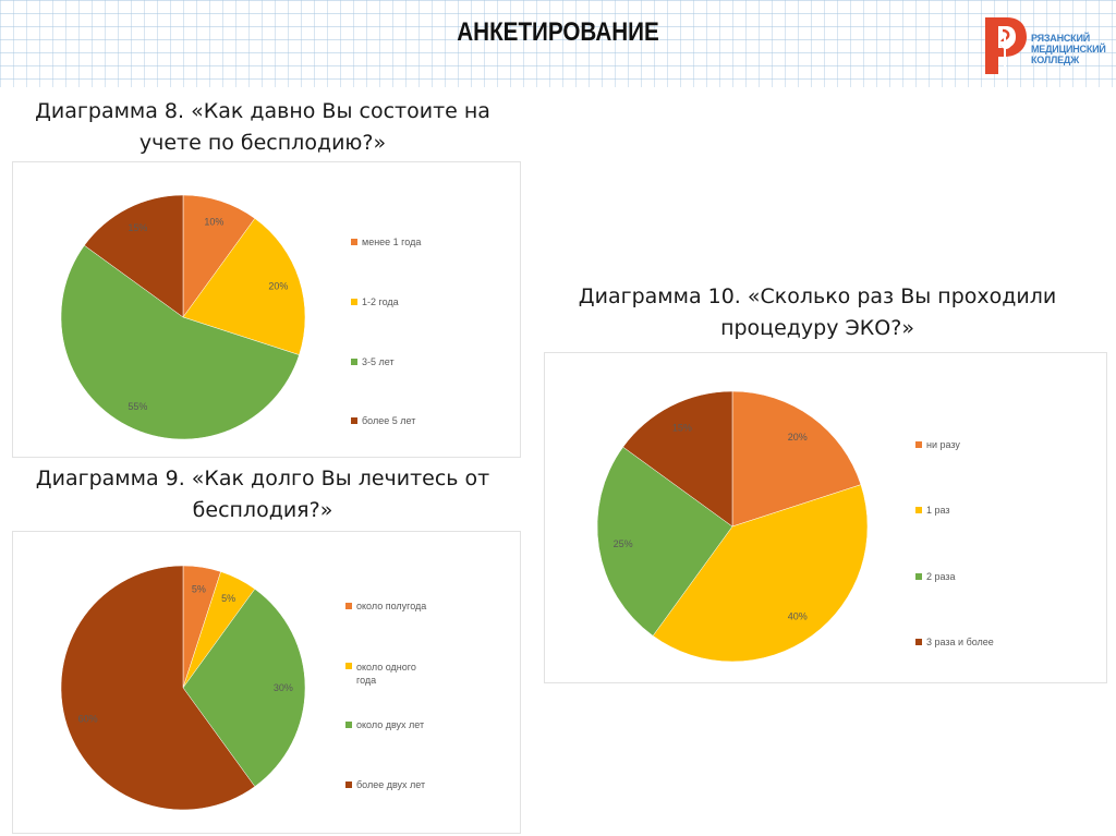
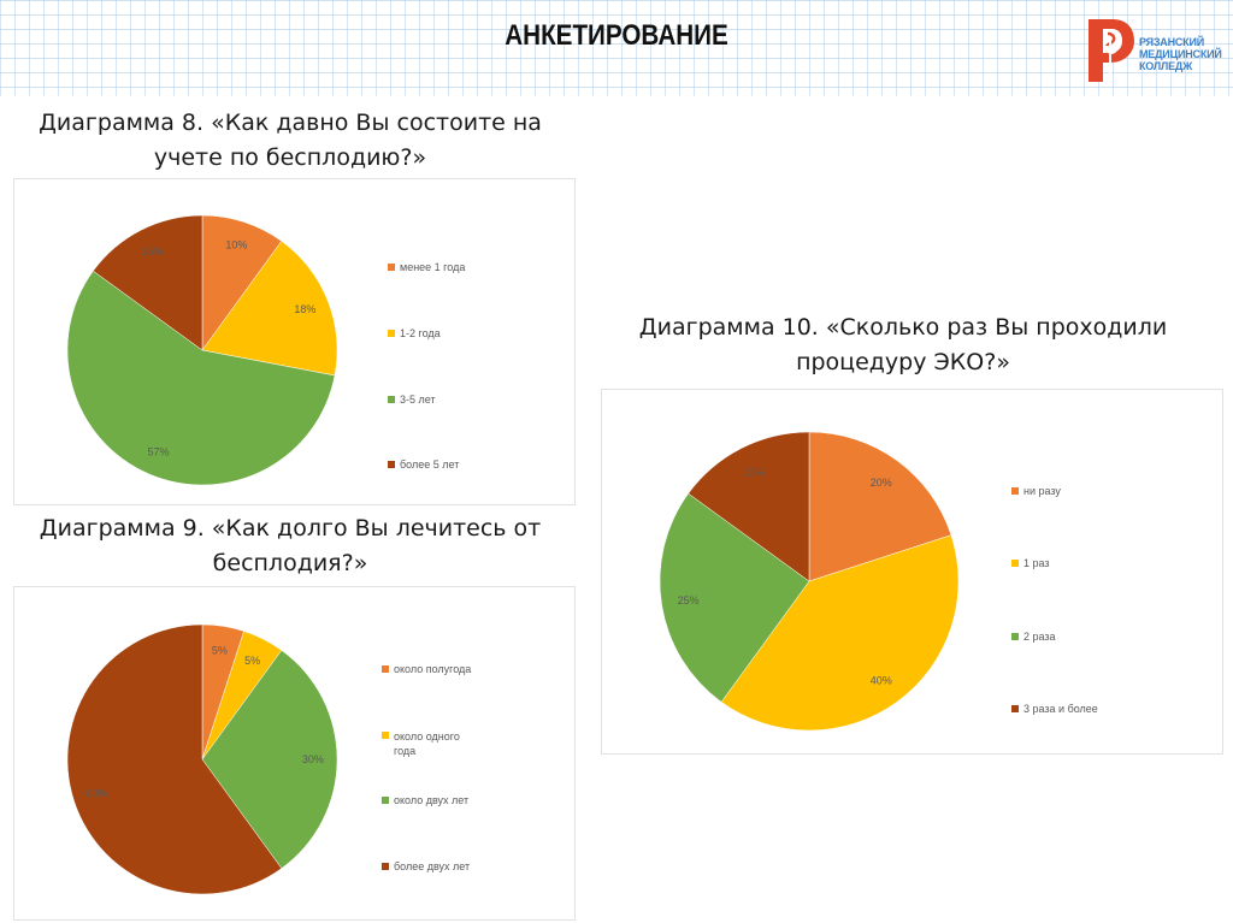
Диаграмма 8. «Как давно Вы состоите на учете по бесплодию?»/1-2 года: 20% -> 18%
Диаграмма 8. «Как давно Вы состоите на учете по бесплодию?»/3-5 лет: 55% -> 57%
